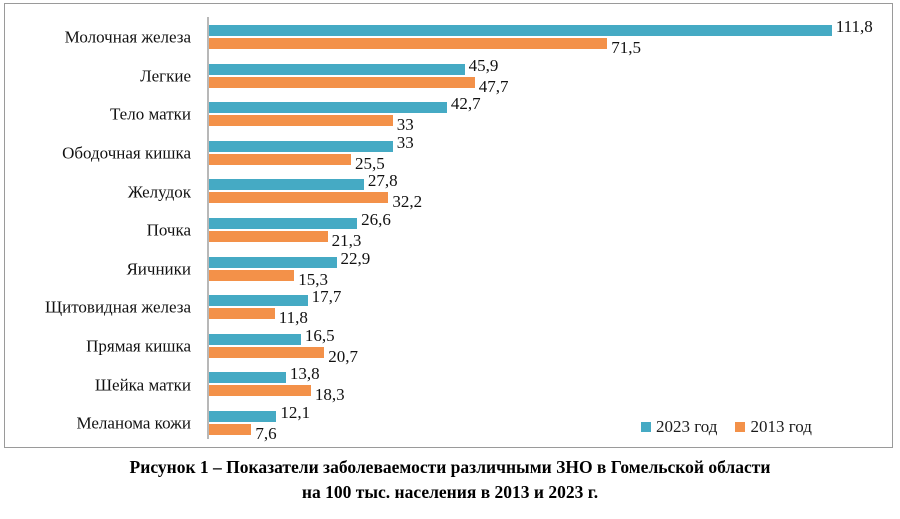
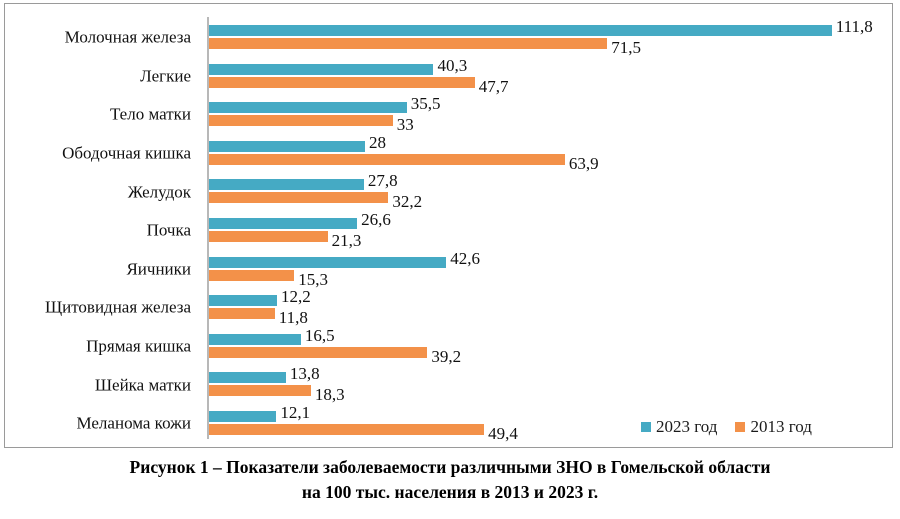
2023 год/Легкие: 45,9 -> 40,3
2023 год/Тело матки: 42,7 -> 35,5
2023 год/Ободочная кишка: 33 -> 28
2013 год/Ободочная кишка: 25,5 -> 63,9
2023 год/Яичники: 22,9 -> 42,6
2023 год/Щитовидная железа: 17,7 -> 12,2
2013 год/Прямая кишка: 20,7 -> 39,2
2013 год/Меланома кожи: 7,6 -> 49,4
